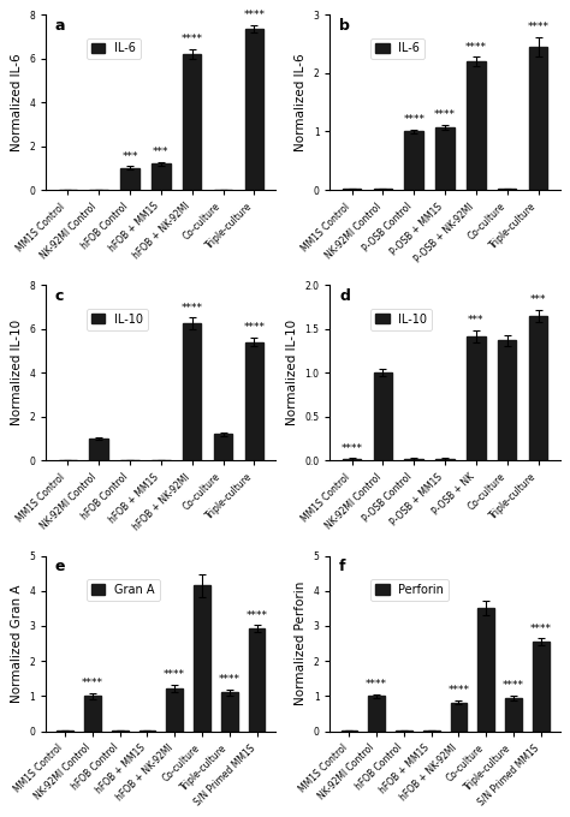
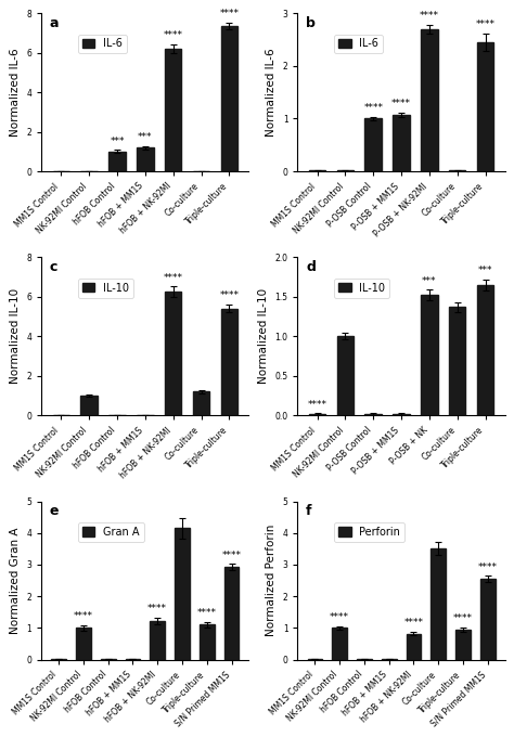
P-OSB + NK-92MI: 2.20 -> 2.70
P-OSB + NK: 1.42 -> 1.52
